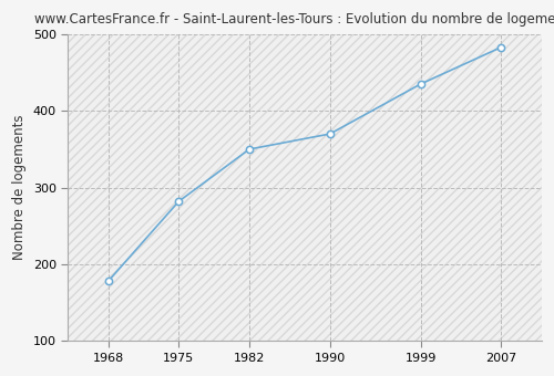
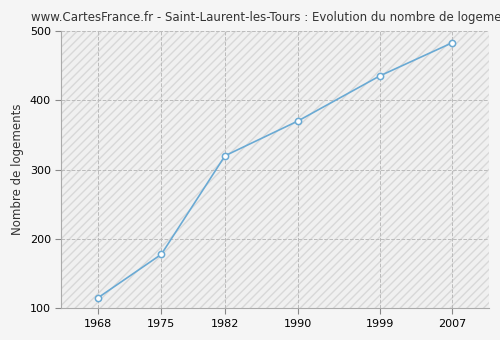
1968: 178 -> 115
1975: 282 -> 178
1982: 350 -> 320
